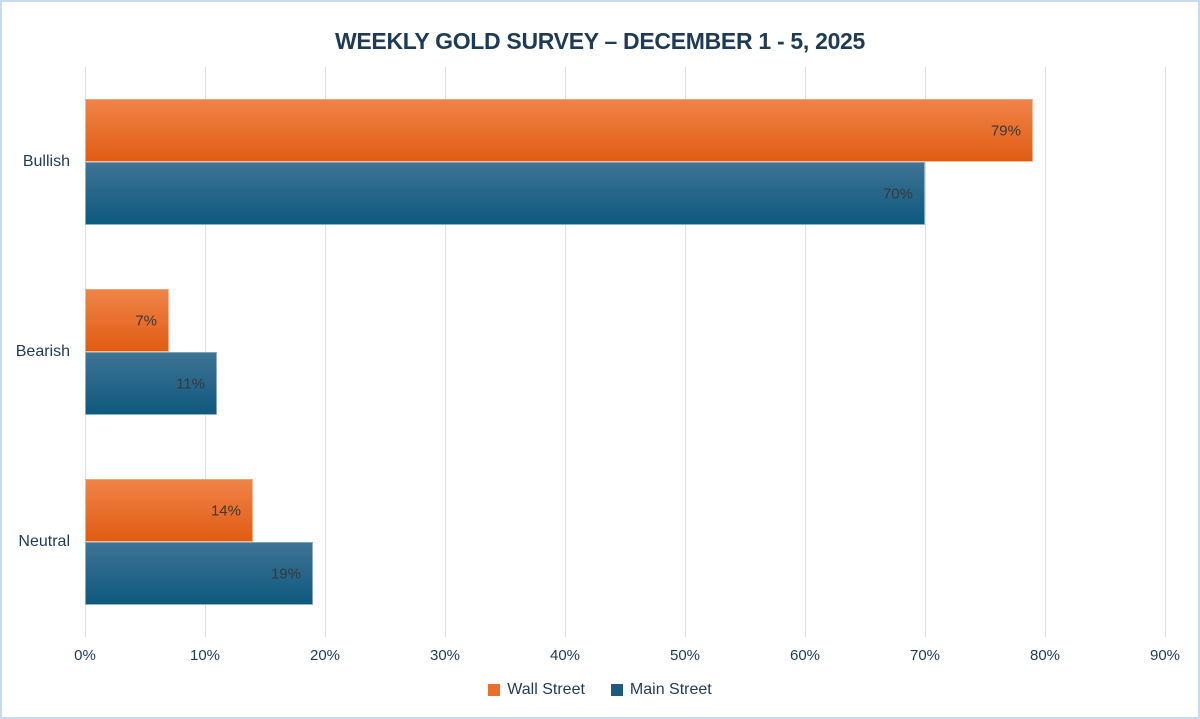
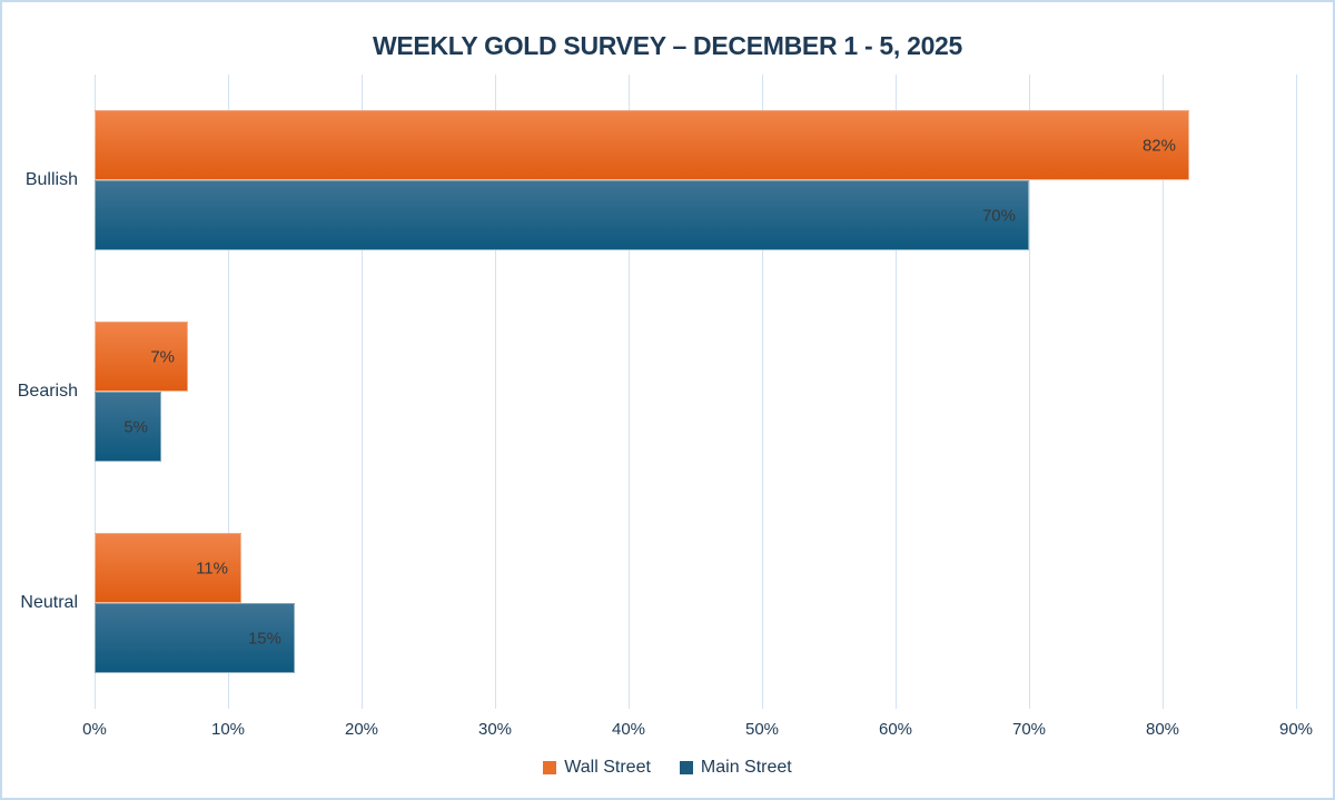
Wall Street/Bullish: 79% -> 82%
Main Street/Bearish: 11% -> 5%
Wall Street/Neutral: 14% -> 11%
Main Street/Neutral: 19% -> 15%
